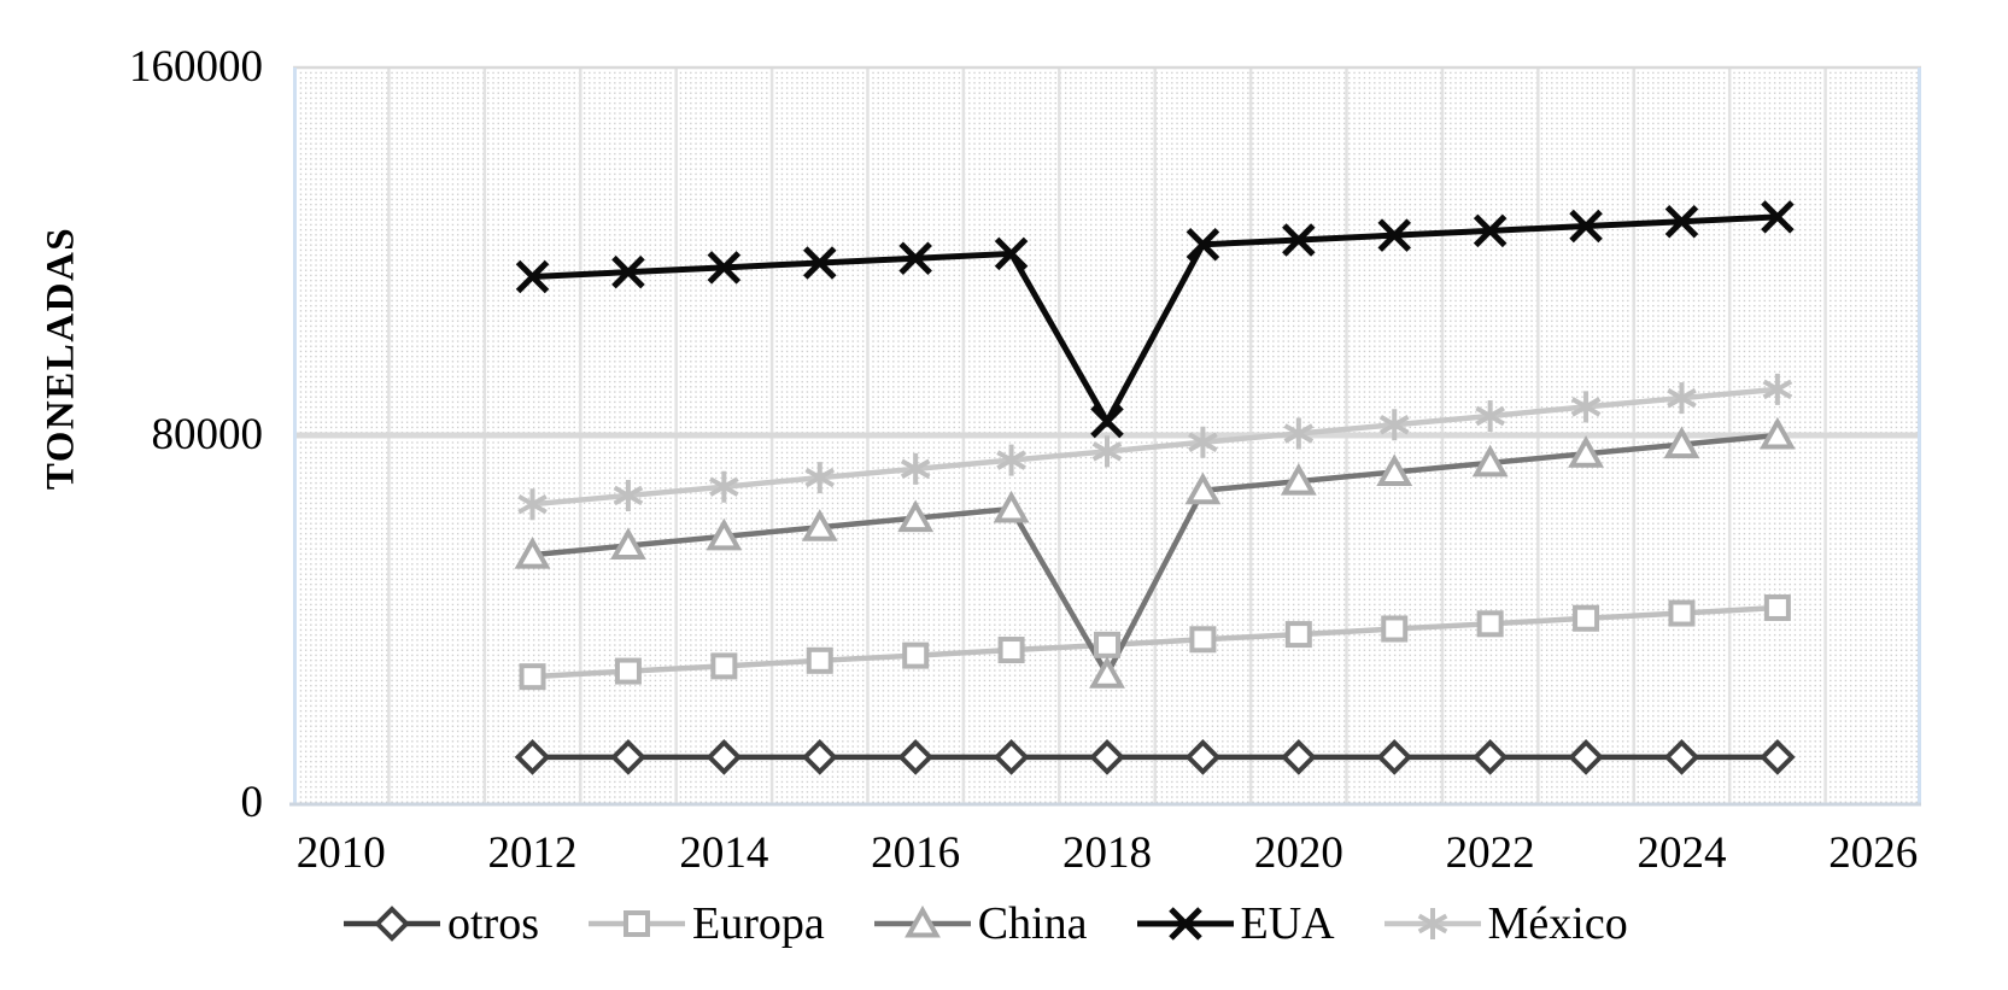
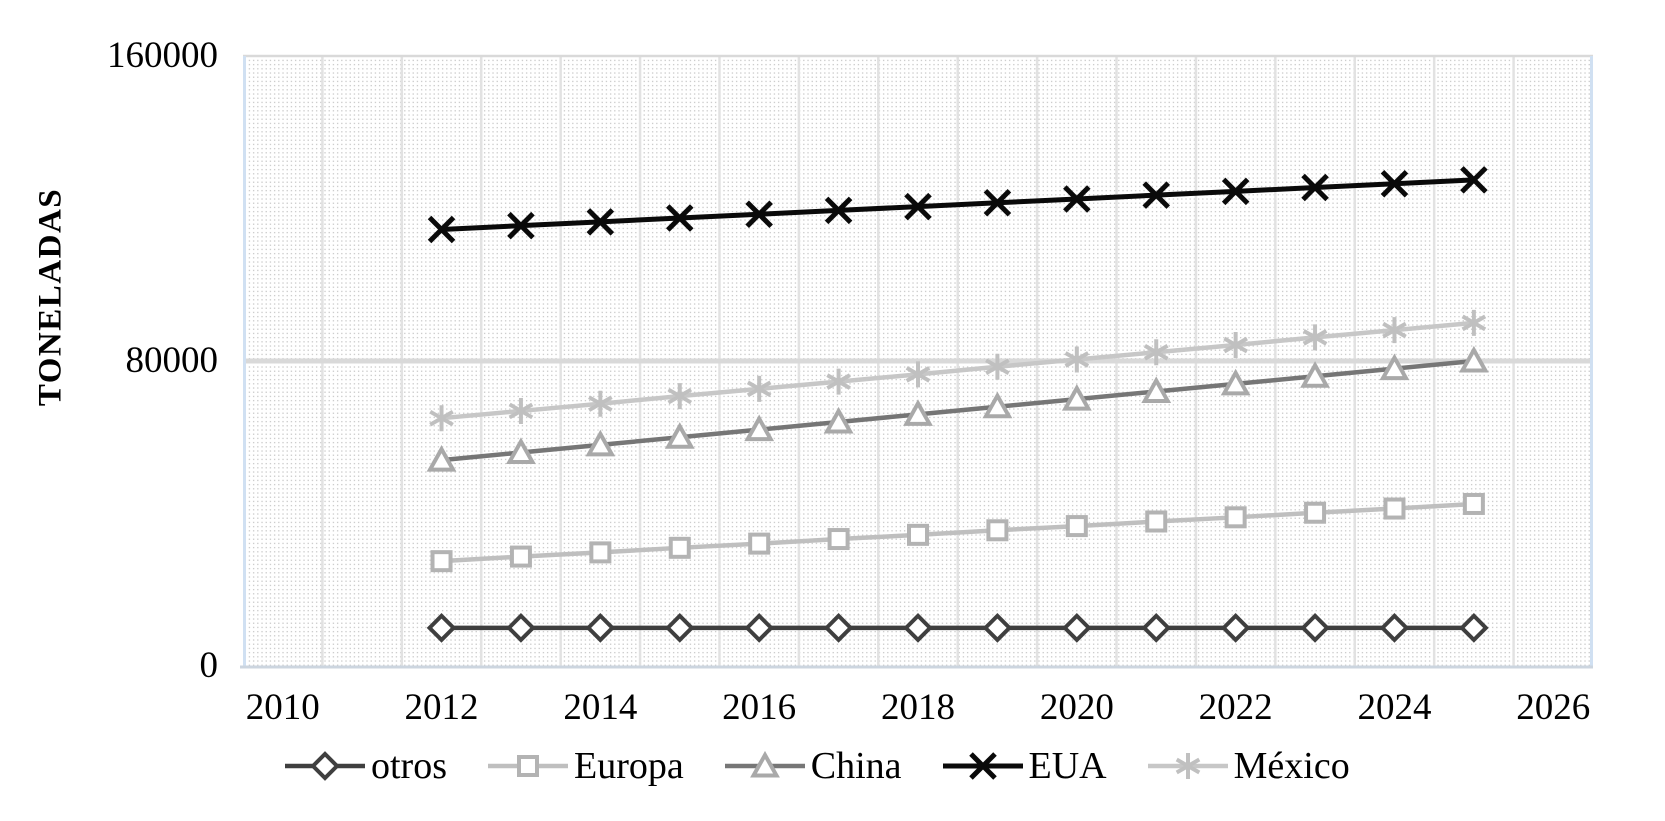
China/2018: 28000 -> 66000
EUA/2018: 83000 -> 120000
